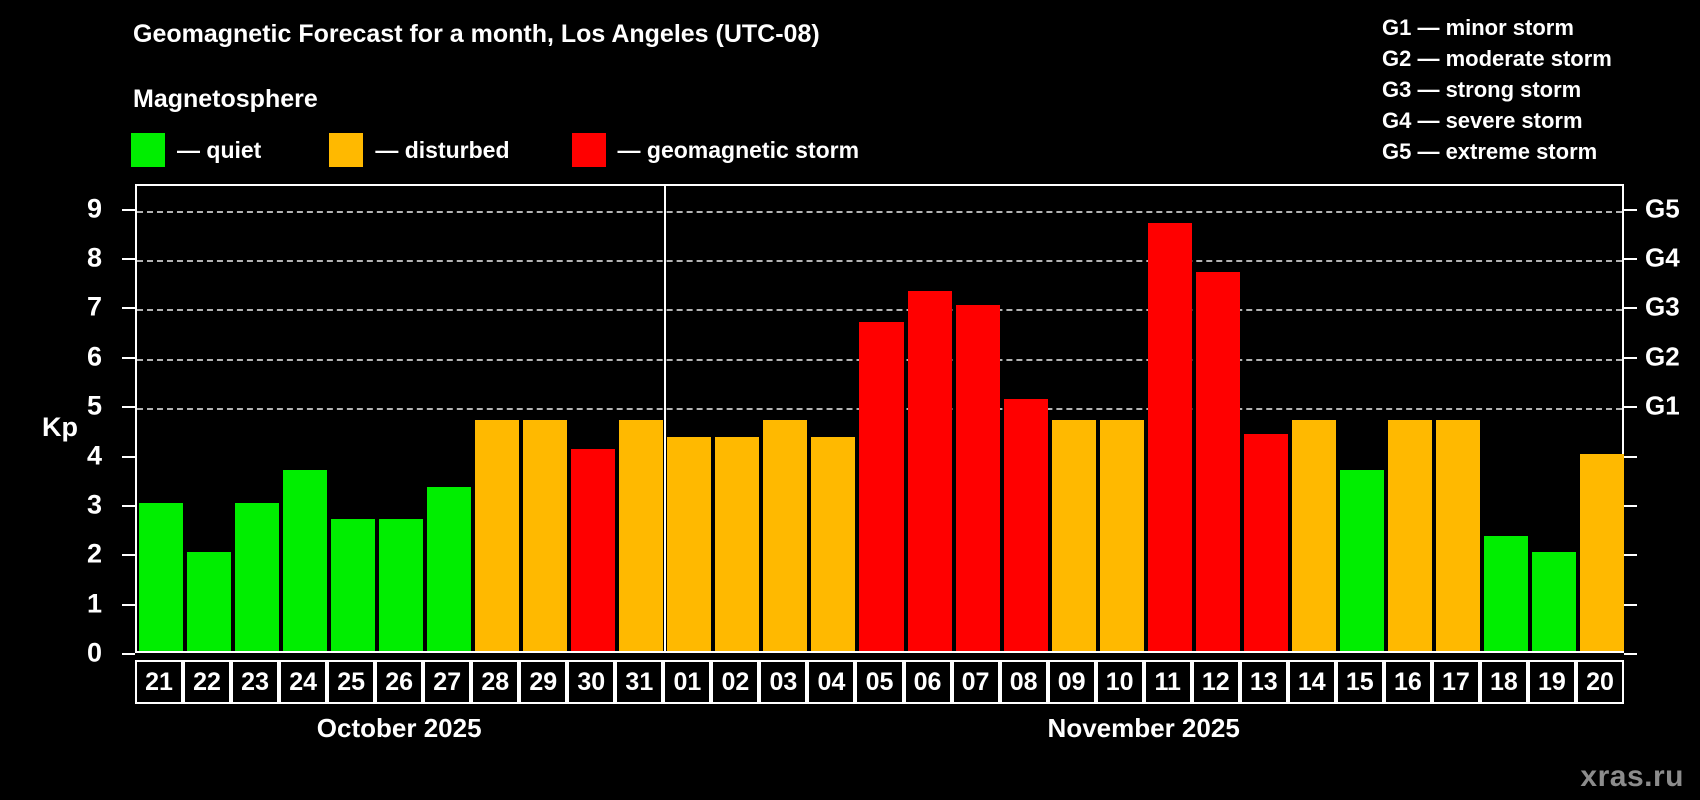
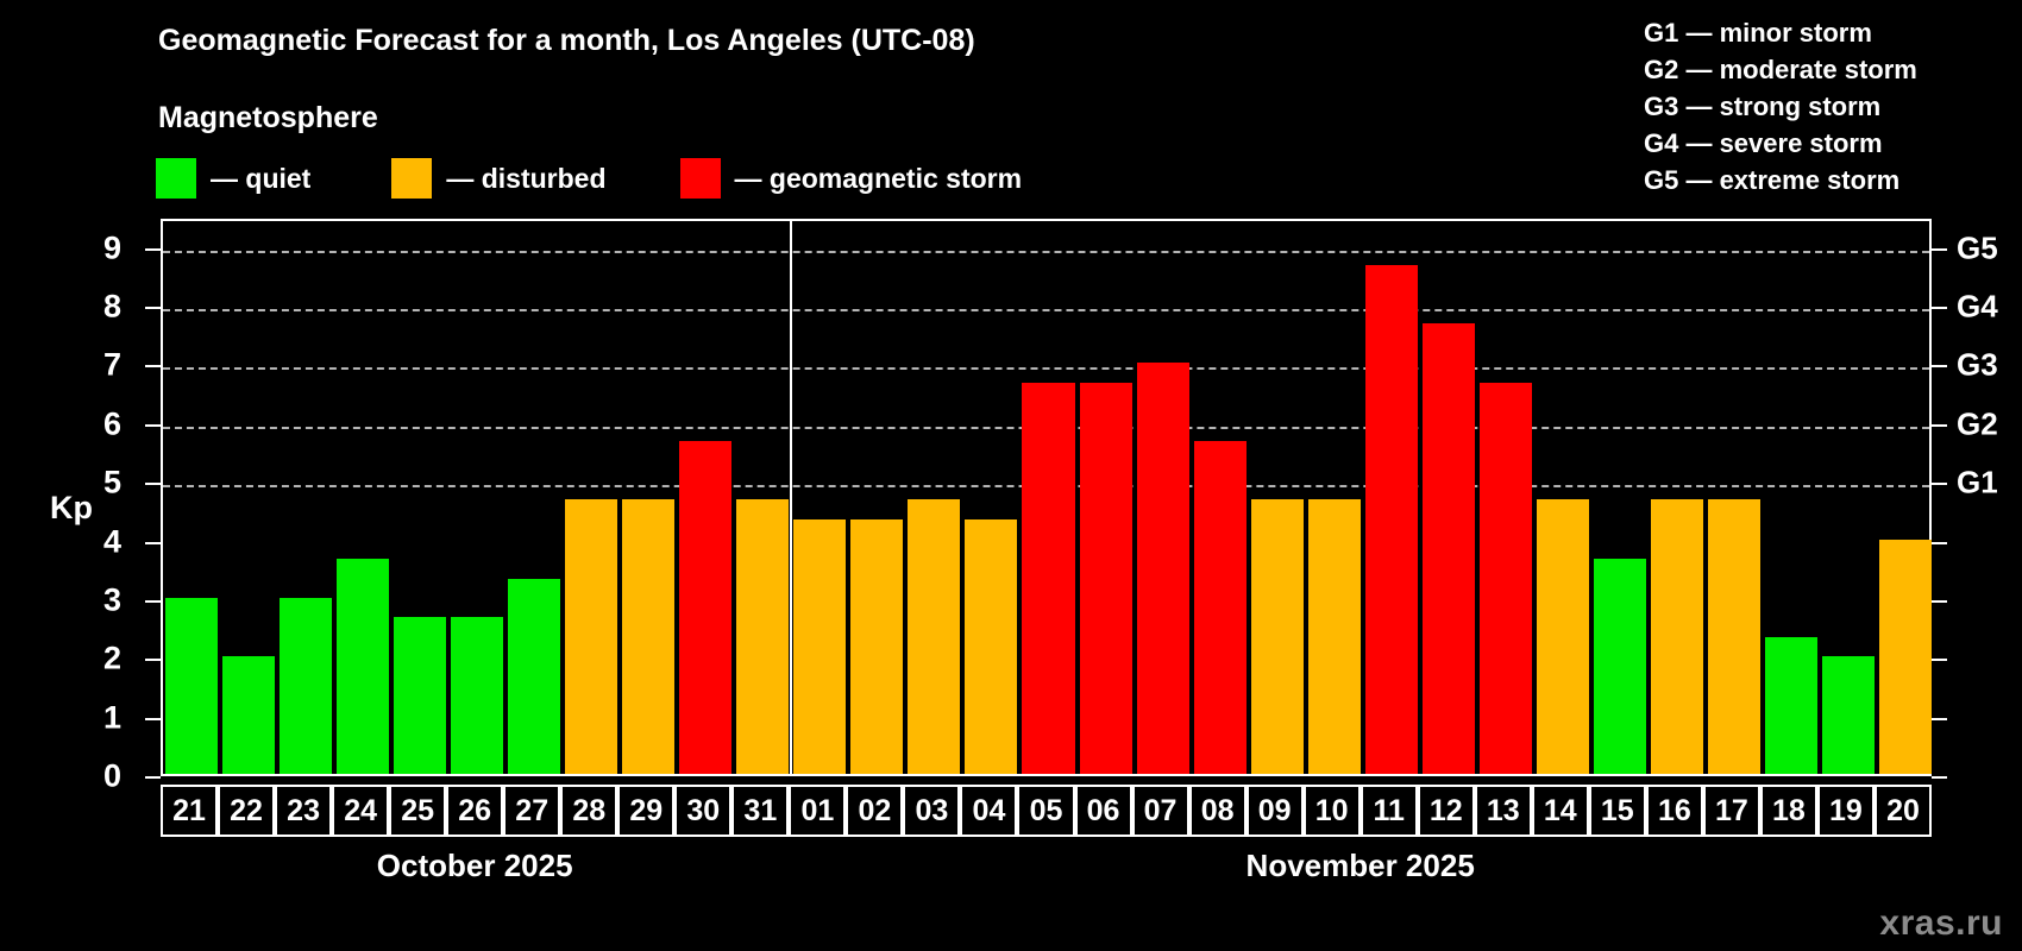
30: 4.1 -> 5.7
06: 7.3 -> 6.7
08: 5.1 -> 5.7
13: 4.4 -> 6.7
